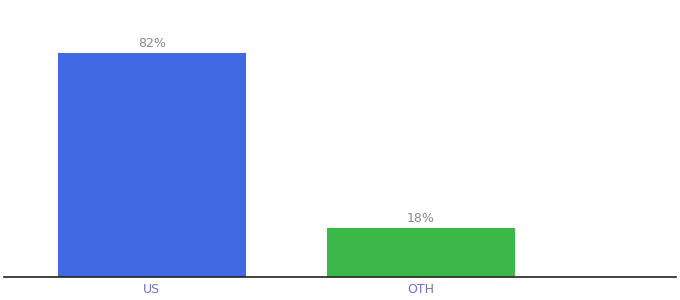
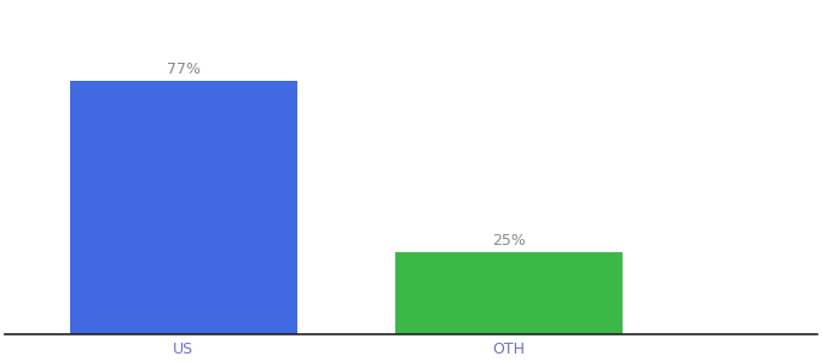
US: 82% -> 77%
OTH: 18% -> 25%
